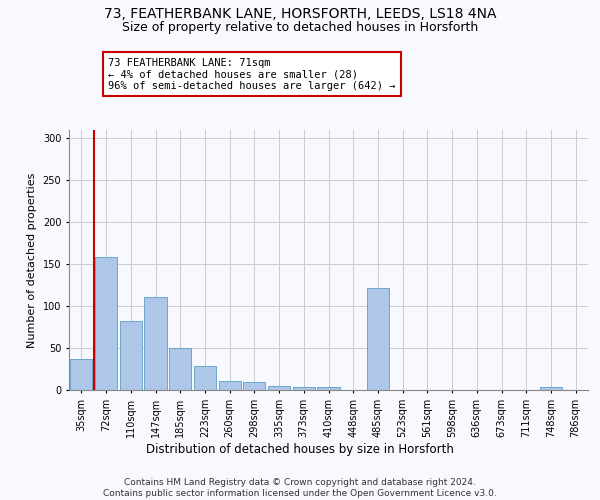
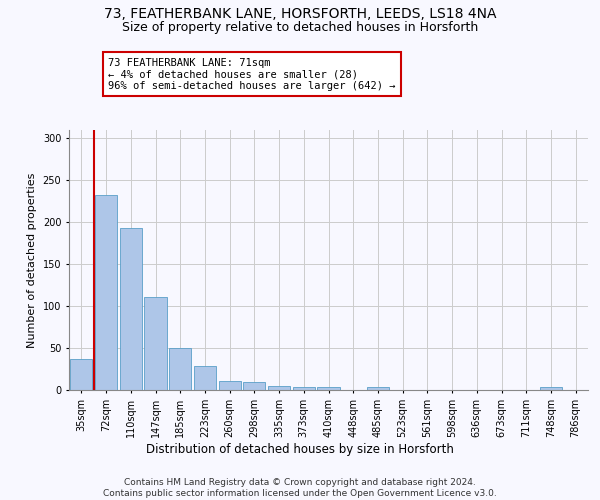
72sqm: 158 -> 232
110sqm: 82 -> 193
485sqm: 122 -> 3
